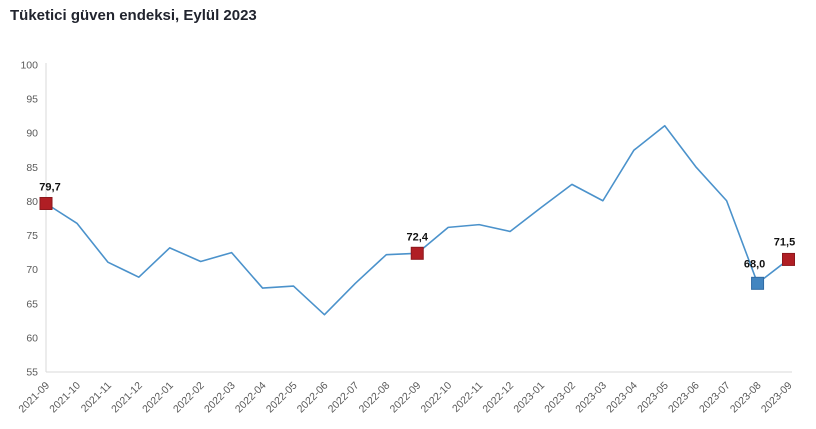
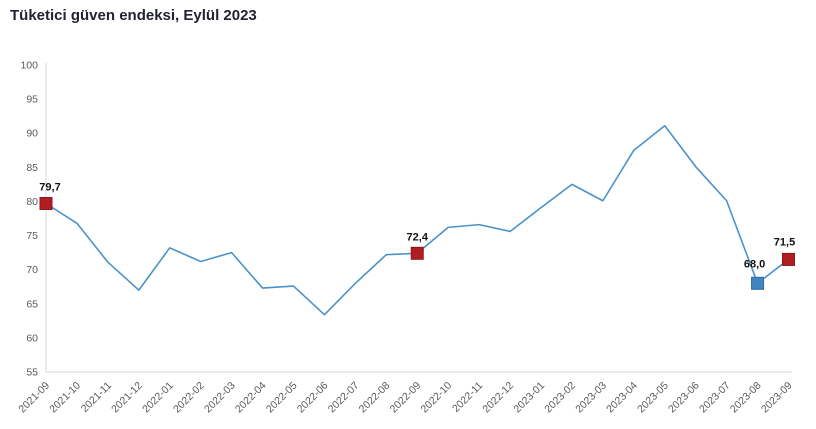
2021-12: 69 -> 67
